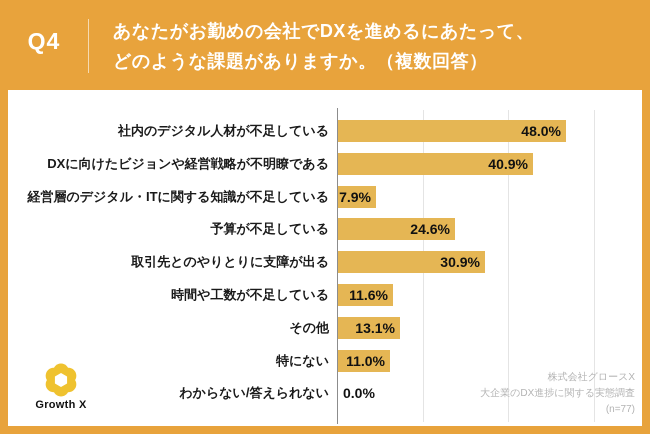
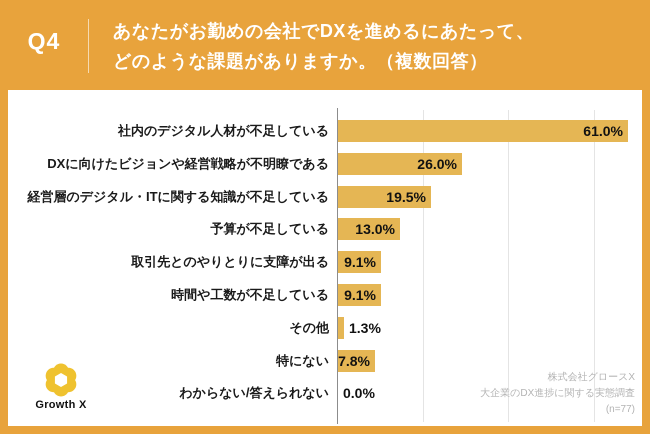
社内のデジタル人材が不足している: 48.0% -> 61.0%
DXに向けたビジョンや経営戦略が不明瞭である: 40.9% -> 26.0%
経営層のデジタル・ITに関する知識が不足している: 7.9% -> 19.5%
予算が不足している: 24.6% -> 13.0%
取引先とのやりとりに支障が出る: 30.9% -> 9.1%
時間や工数が不足している: 11.6% -> 9.1%
その他: 13.1% -> 1.3%
特にない: 11.0% -> 7.8%
